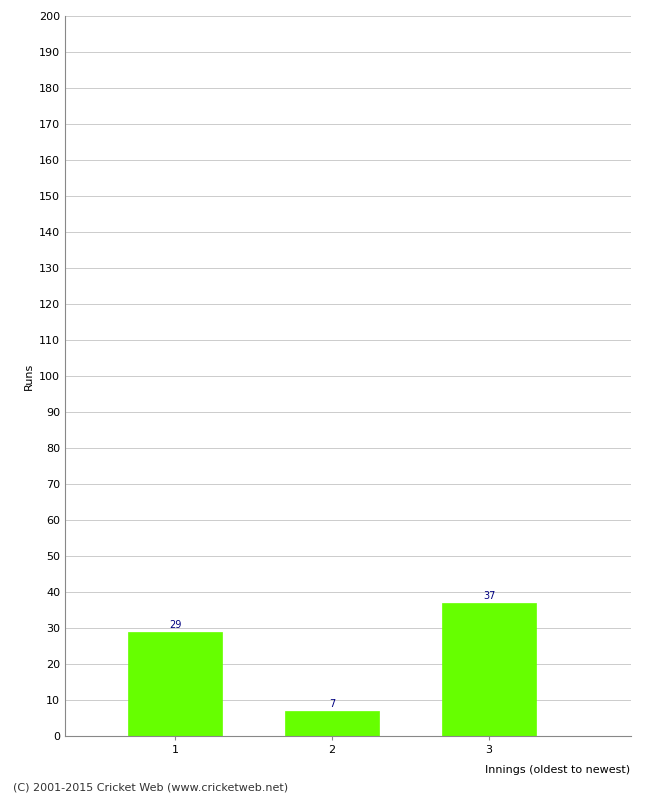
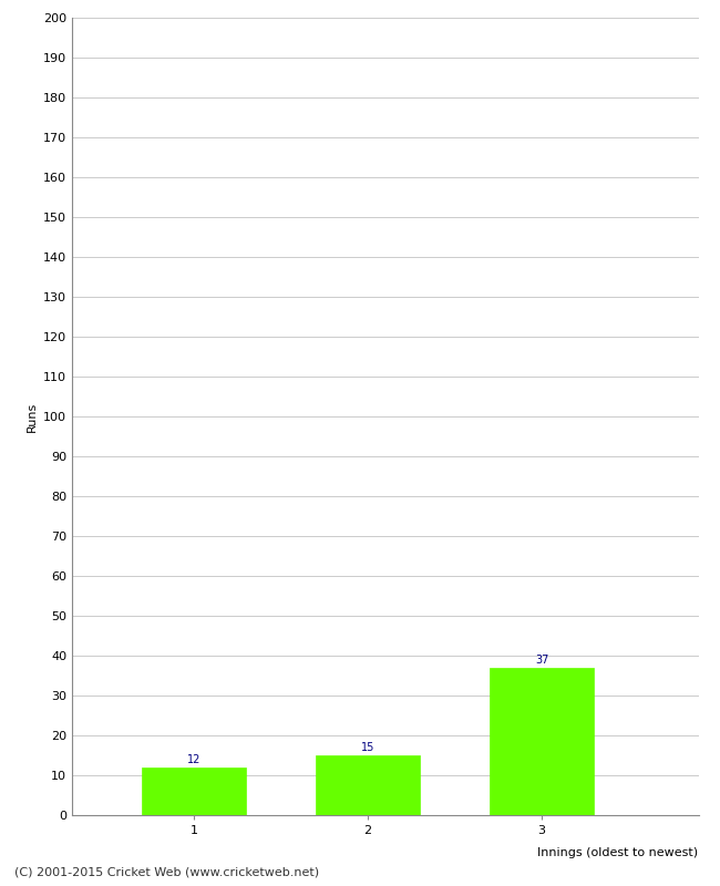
1: 29 -> 12
2: 7 -> 15
